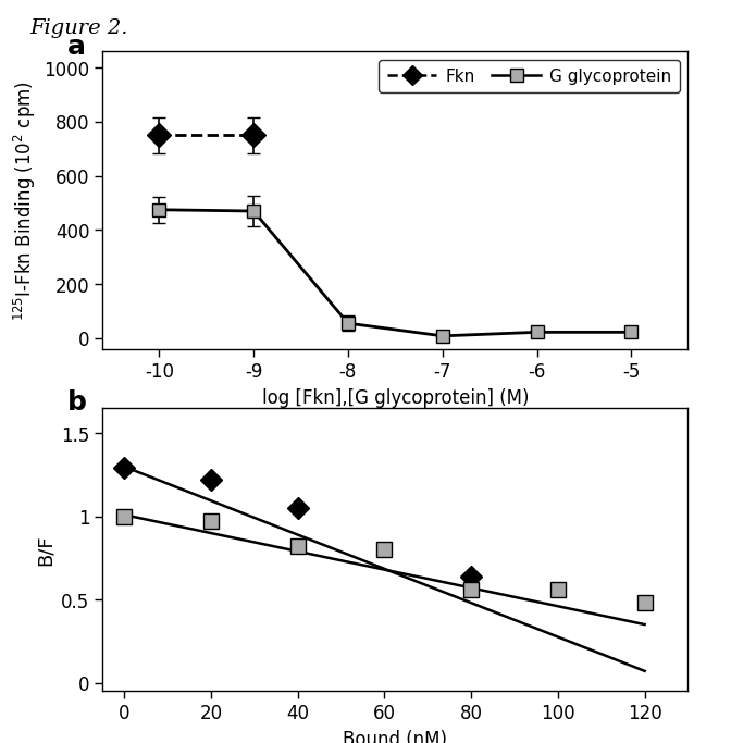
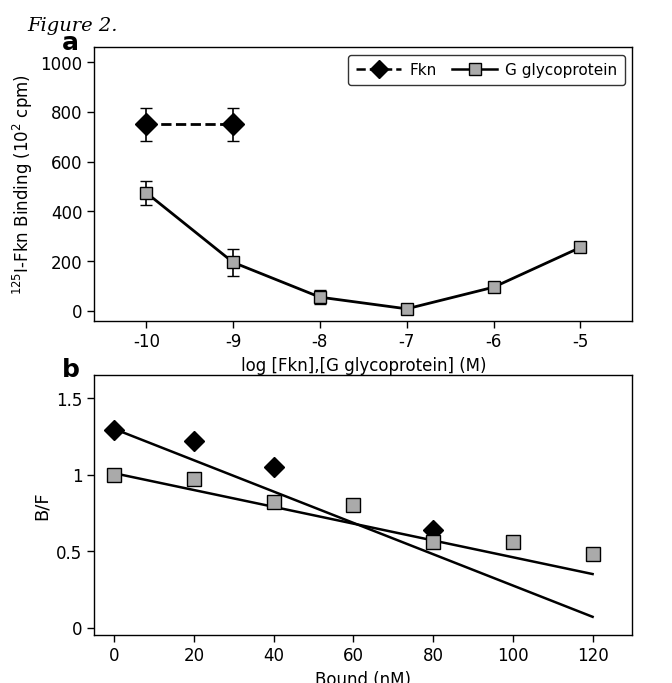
-9: 470 -> 195
-6: 22 -> 95
-5: 22 -> 255
